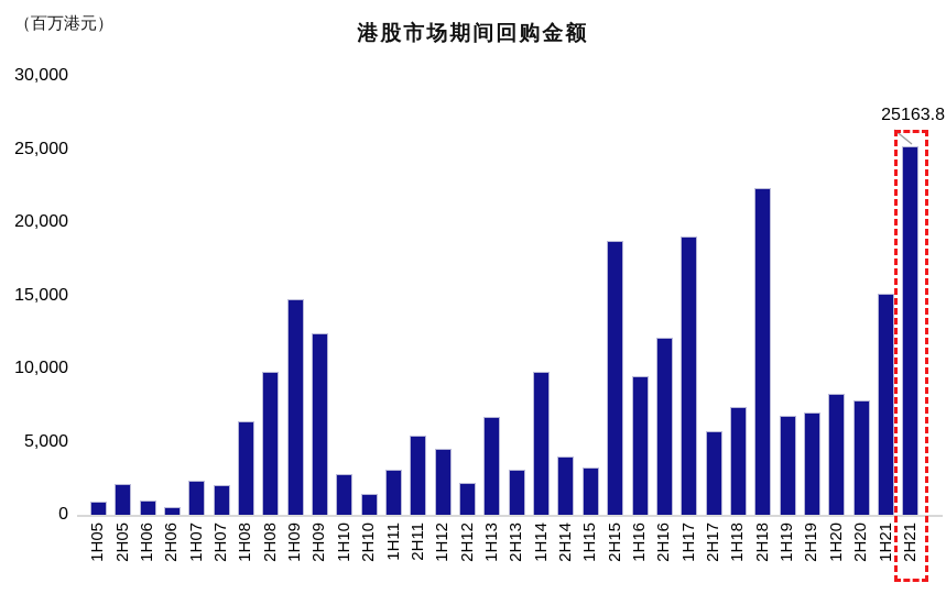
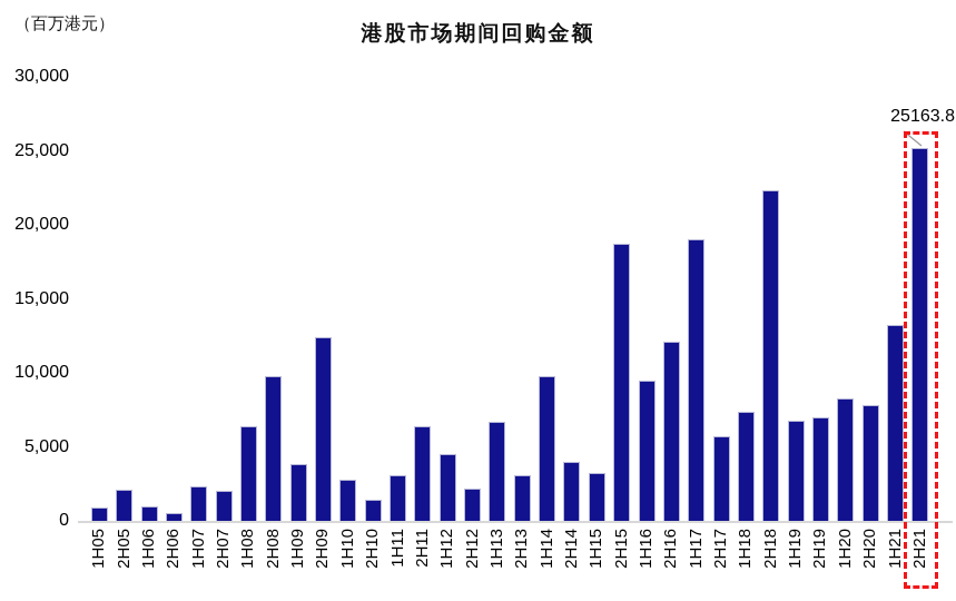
1H09: 14700 -> 3800
2H11: 5400 -> 6400
1H21: 15100 -> 13200
